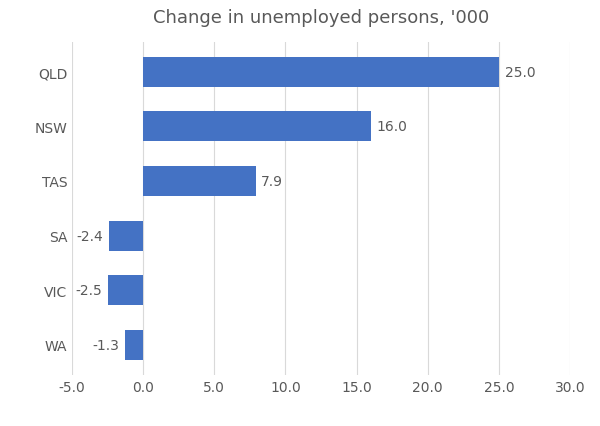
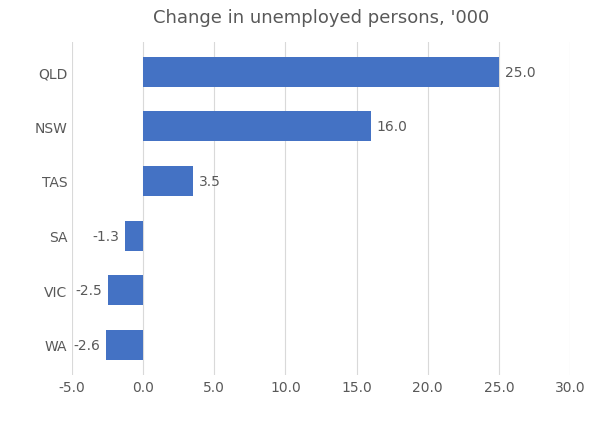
TAS: 7.9 -> 3.5
SA: -2.4 -> -1.3
WA: -1.3 -> -2.6
